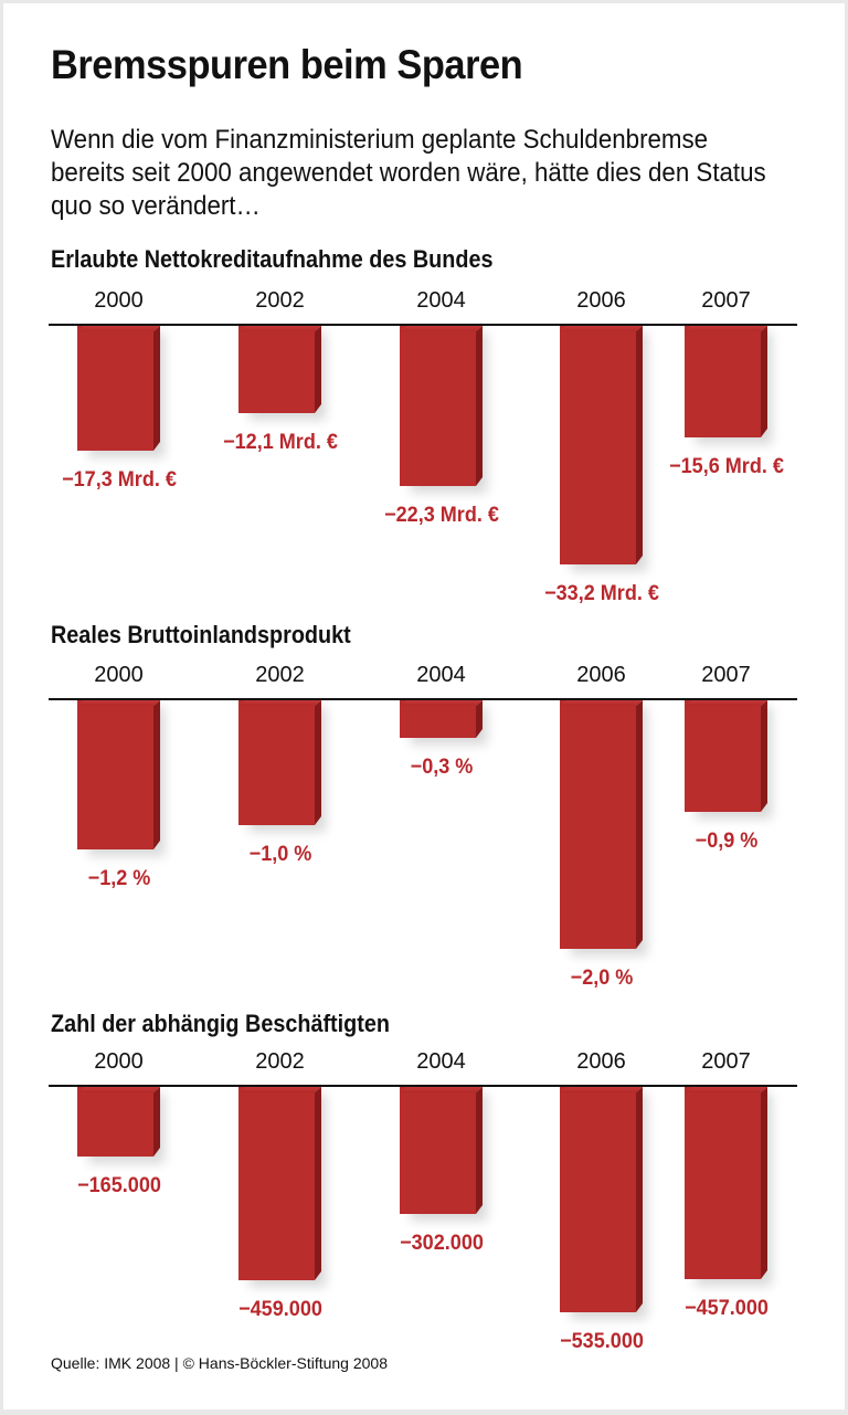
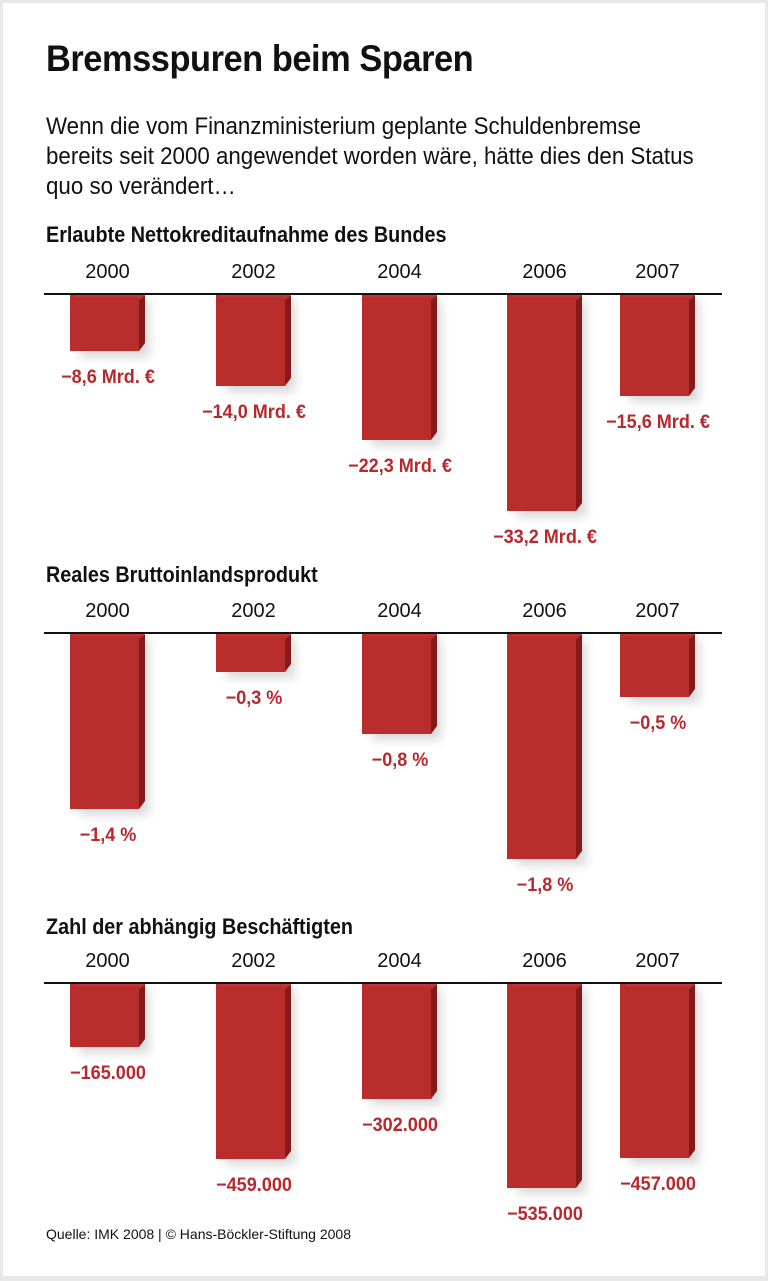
Erlaubte Nettokreditaufnahme des Bundes/2000: −17,3 -> −8,6
Erlaubte Nettokreditaufnahme des Bundes/2002: −12,1 -> −14,0
Reales Bruttoinlandsprodukt/2000: −1,2 -> −1,4
Reales Bruttoinlandsprodukt/2002: −1,0 -> −0,3
Reales Bruttoinlandsprodukt/2004: −0,3 -> −0,8
Reales Bruttoinlandsprodukt/2006: −2,0 -> −1,8
Reales Bruttoinlandsprodukt/2007: −0,9 -> −0,5
